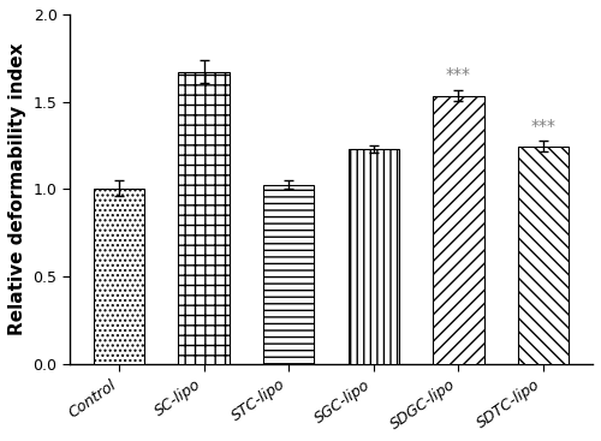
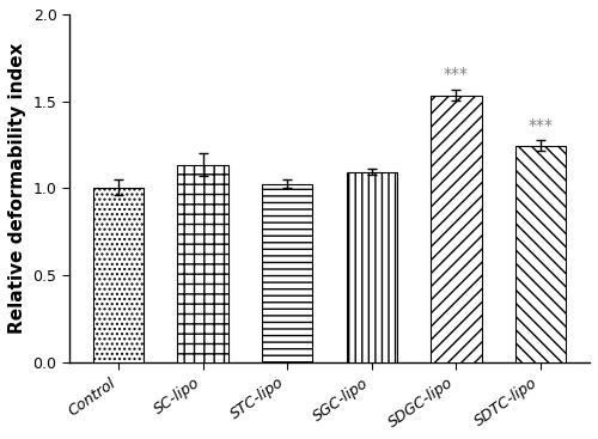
SC-lipo: 1.67 -> 1.14
SGC-lipo: 1.23 -> 1.09
